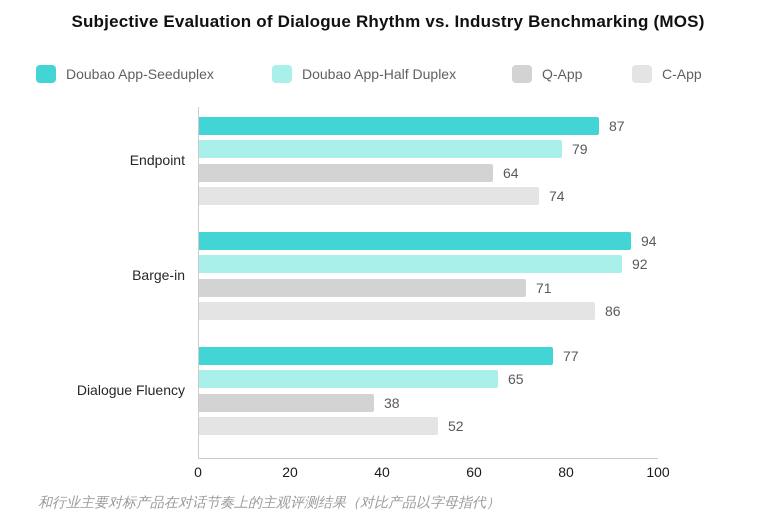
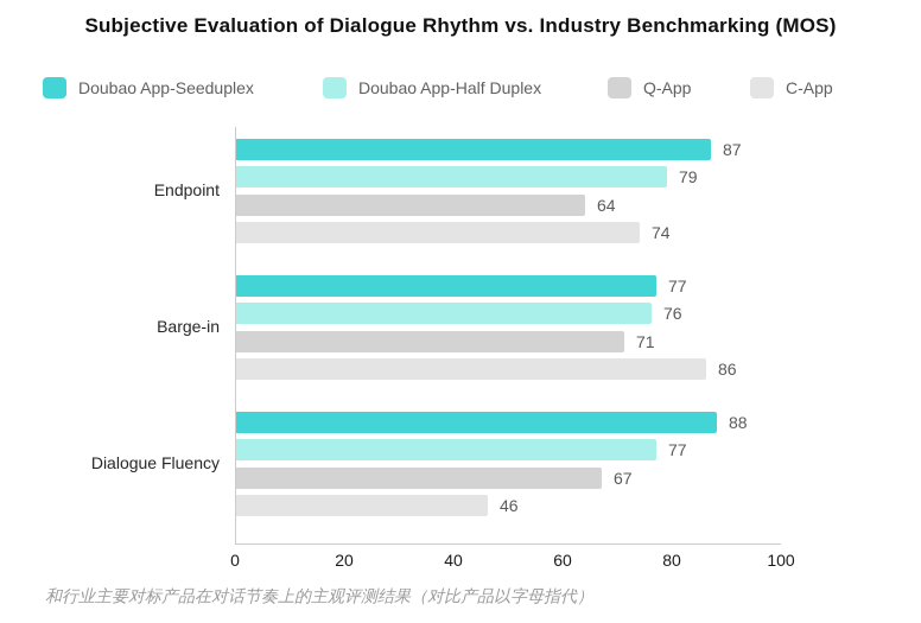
Doubao App-Seeduplex/Barge-in: 94 -> 77
Doubao App-Half Duplex/Barge-in: 92 -> 76
Doubao App-Seeduplex/Dialogue Fluency: 77 -> 88
Doubao App-Half Duplex/Dialogue Fluency: 65 -> 77
Q-App/Dialogue Fluency: 38 -> 67
C-App/Dialogue Fluency: 52 -> 46
